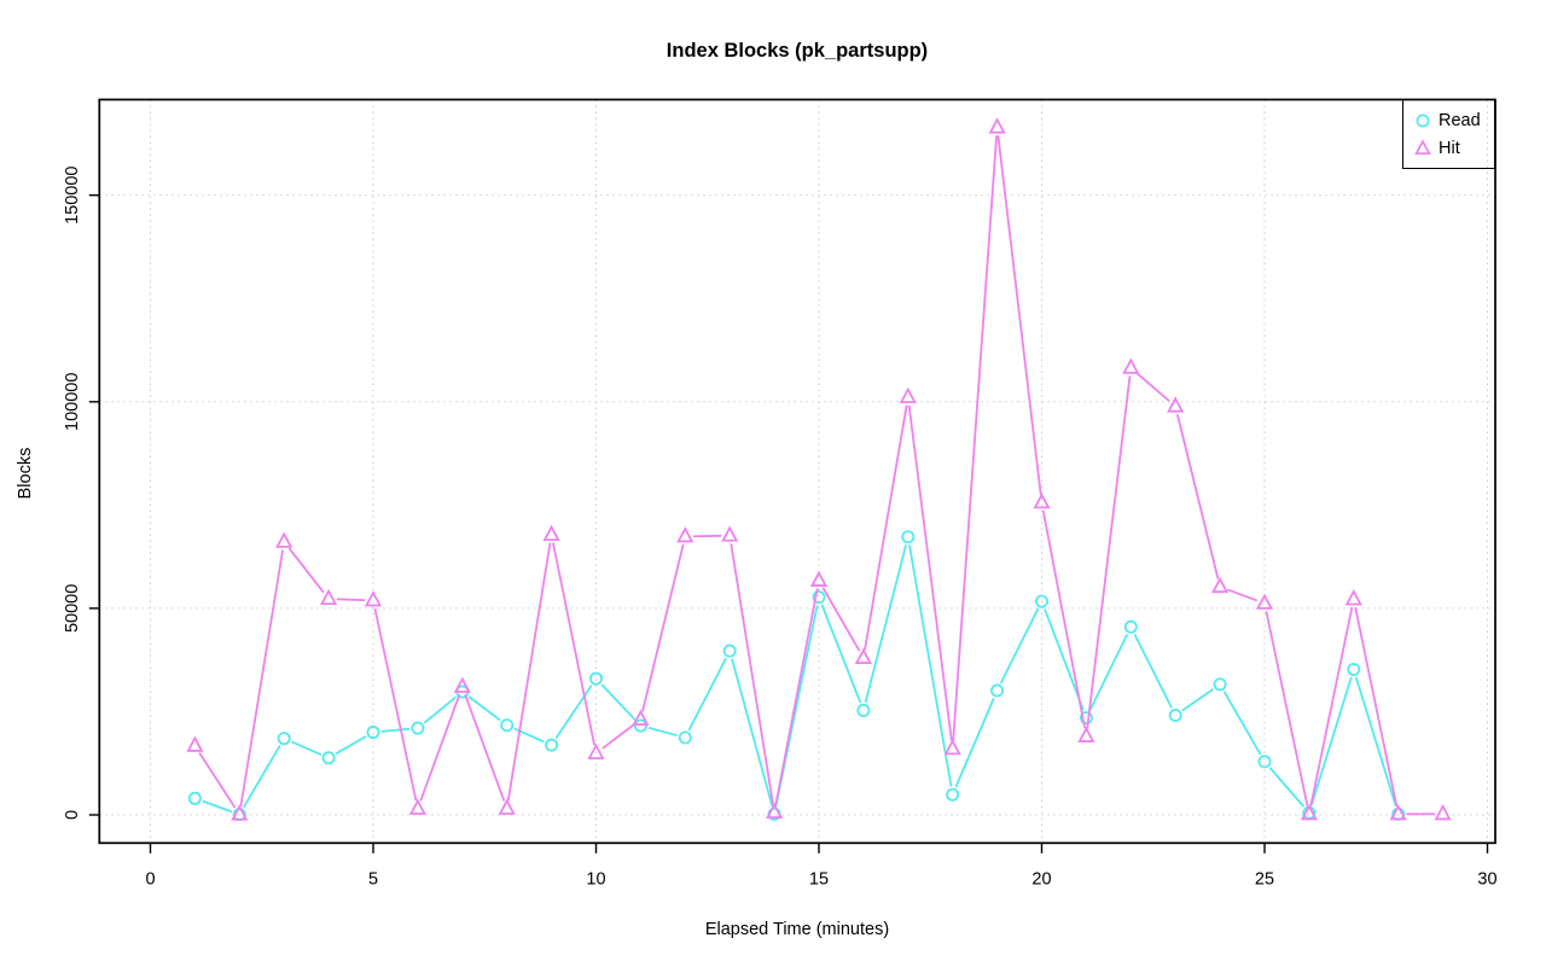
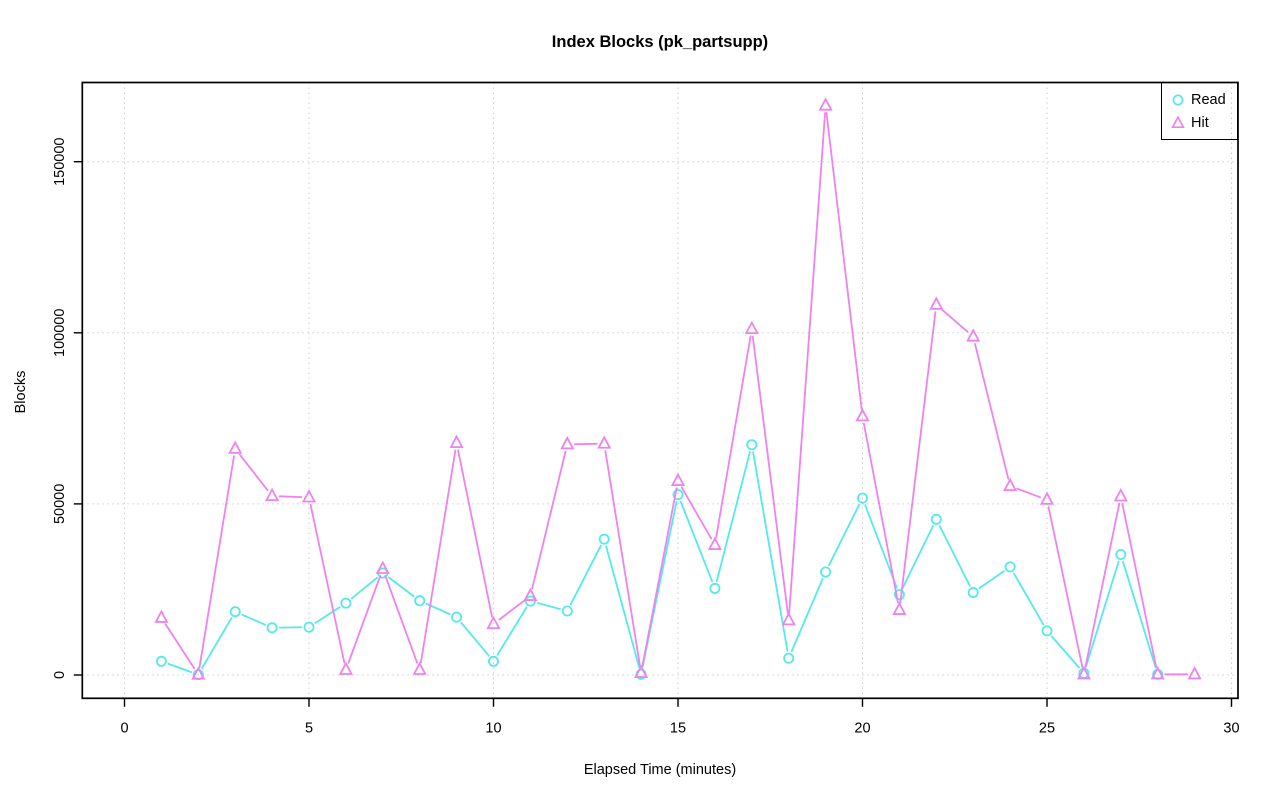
Read/5: 20000 -> 14000
Read/10: 33000 -> 4000
